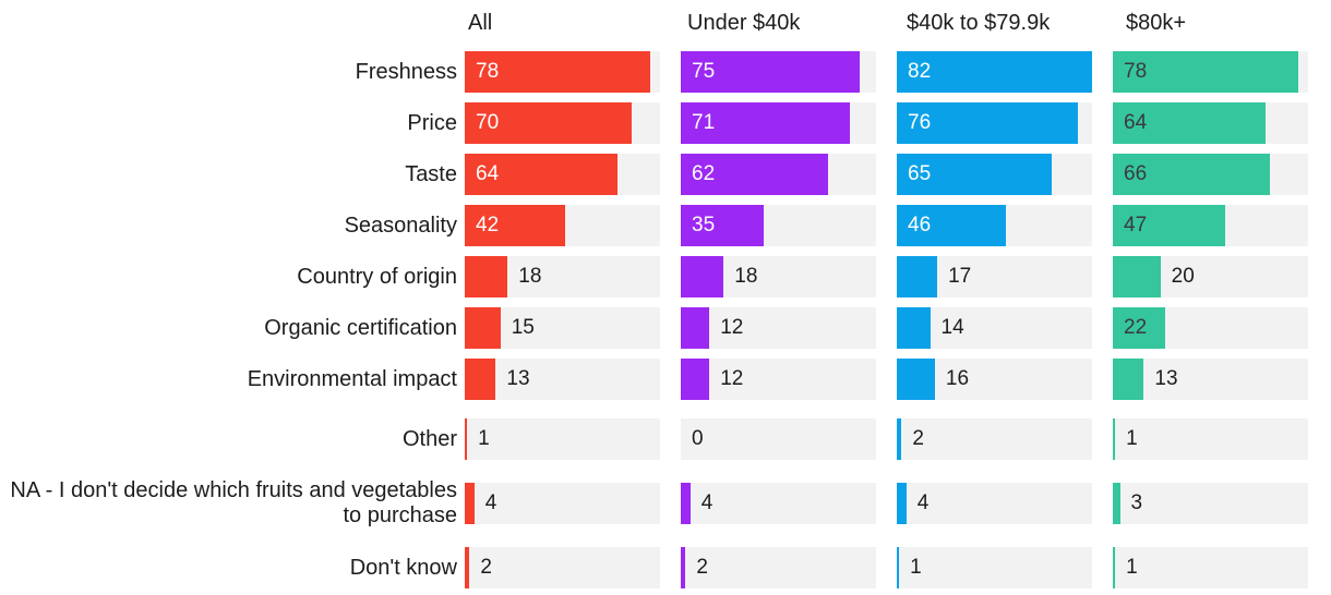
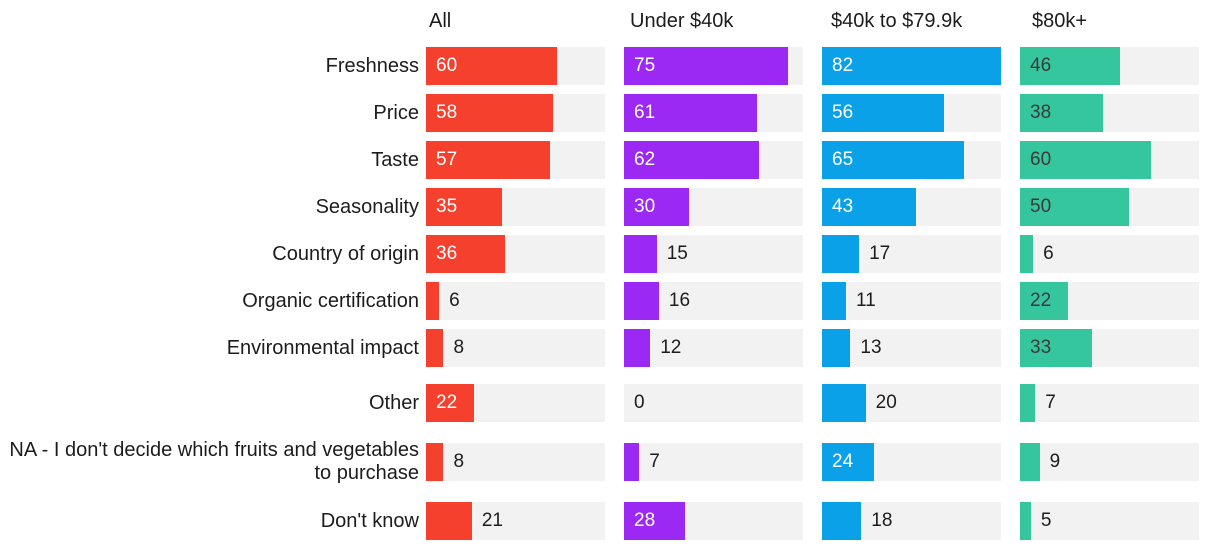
All/Freshness: 78 -> 60
$80k+/Freshness: 78 -> 46
All/Price: 70 -> 58
Under $40k/Price: 71 -> 61
$40k to $79.9k/Price: 76 -> 56
$80k+/Price: 64 -> 38
All/Taste: 64 -> 57
$80k+/Taste: 66 -> 60
All/Seasonality: 42 -> 35
Under $40k/Seasonality: 35 -> 30
$40k to $79.9k/Seasonality: 46 -> 43
$80k+/Seasonality: 47 -> 50
All/Country of origin: 18 -> 36
Under $40k/Country of origin: 18 -> 15
$80k+/Country of origin: 20 -> 6
All/Organic certification: 15 -> 6
Under $40k/Organic certification: 12 -> 16
$40k to $79.9k/Organic certification: 14 -> 11
All/Environmental impact: 13 -> 8
$40k to $79.9k/Environmental impact: 16 -> 13
$80k+/Environmental impact: 13 -> 33
All/Other: 1 -> 22
$40k to $79.9k/Other: 2 -> 20
$80k+/Other: 1 -> 7
All/NA - I don't decide which fruits and vegetables to purchase: 4 -> 8
Under $40k/NA - I don't decide which fruits and vegetables to purchase: 4 -> 7
$40k to $79.9k/NA - I don't decide which fruits and vegetables to purchase: 4 -> 24
$80k+/NA - I don't decide which fruits and vegetables to purchase: 3 -> 9
All/Don't know: 2 -> 21
Under $40k/Don't know: 2 -> 28
$40k to $79.9k/Don't know: 1 -> 18
$80k+/Don't know: 1 -> 5
